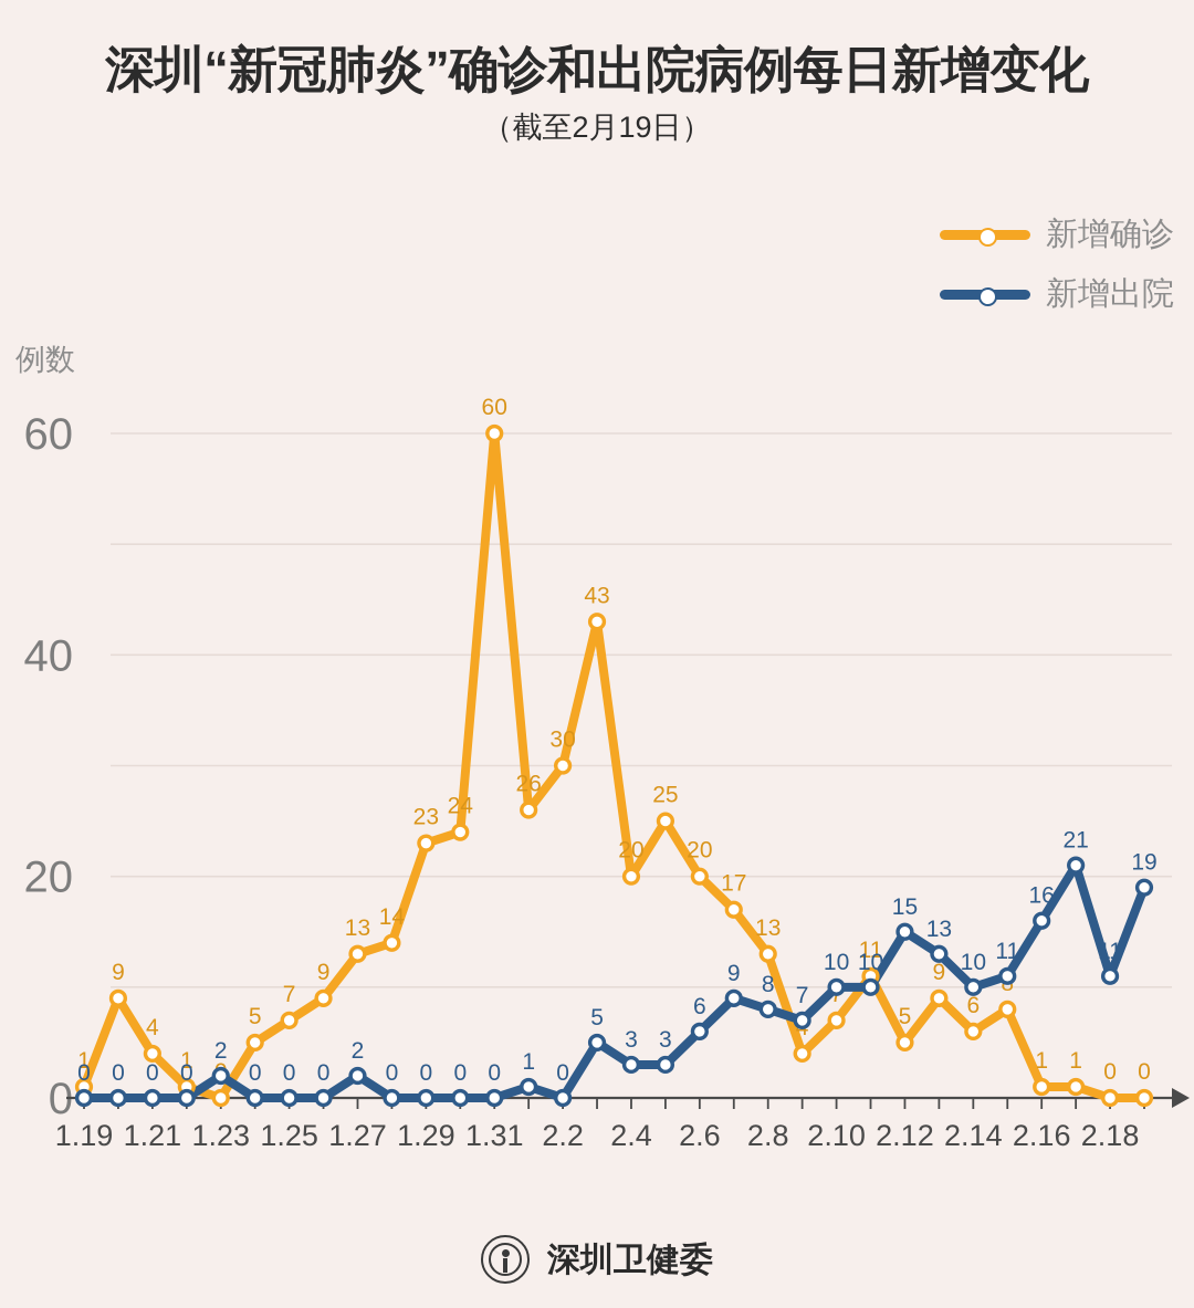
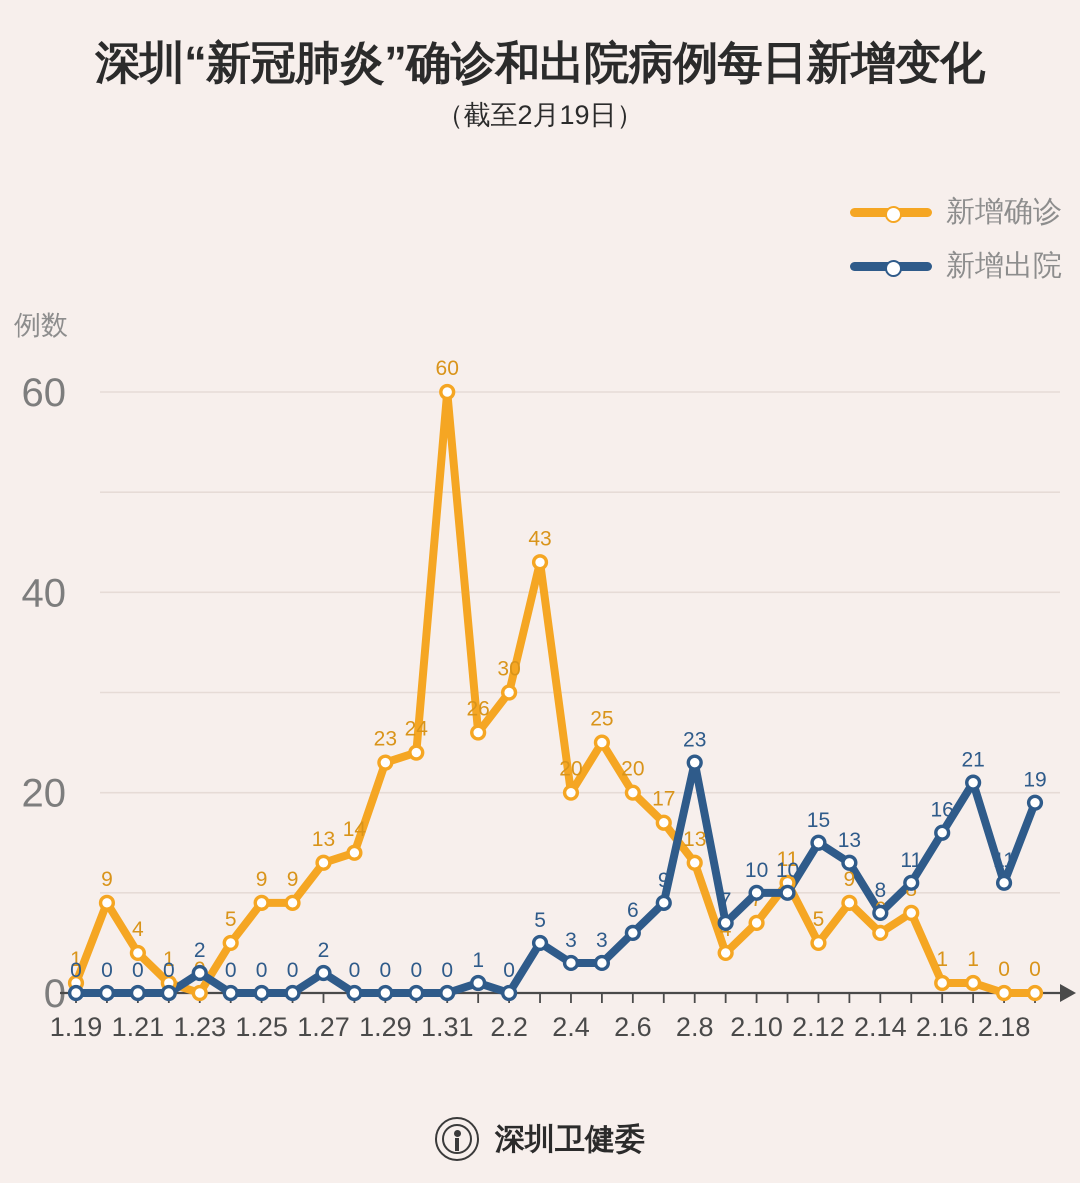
新增确诊/1.25: 7 -> 9
新增出院/2.8: 8 -> 23
新增出院/2.14: 10 -> 8
